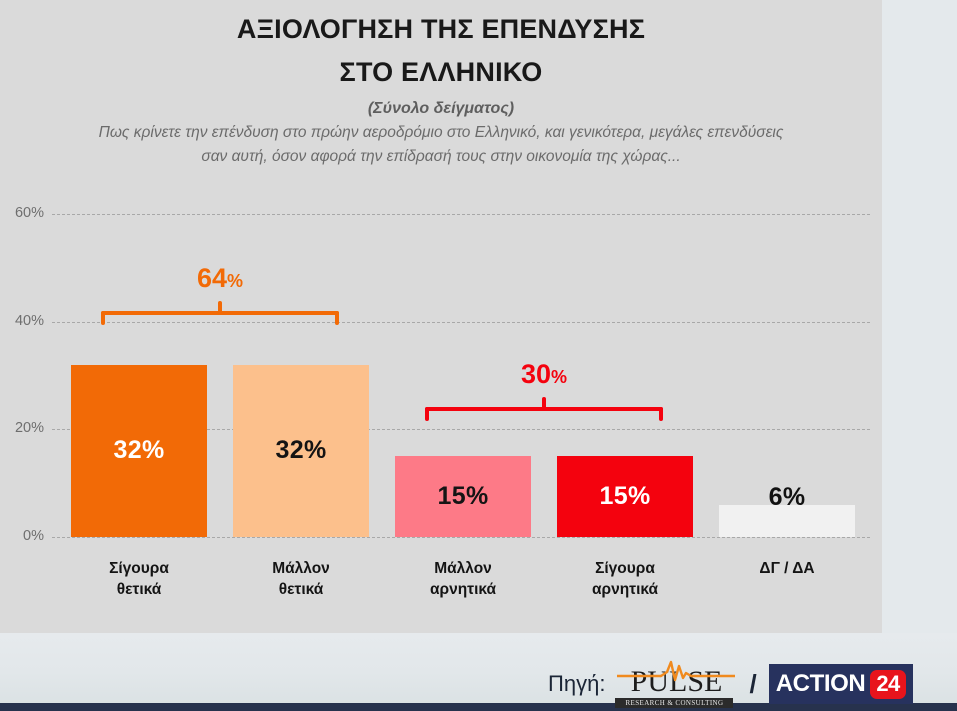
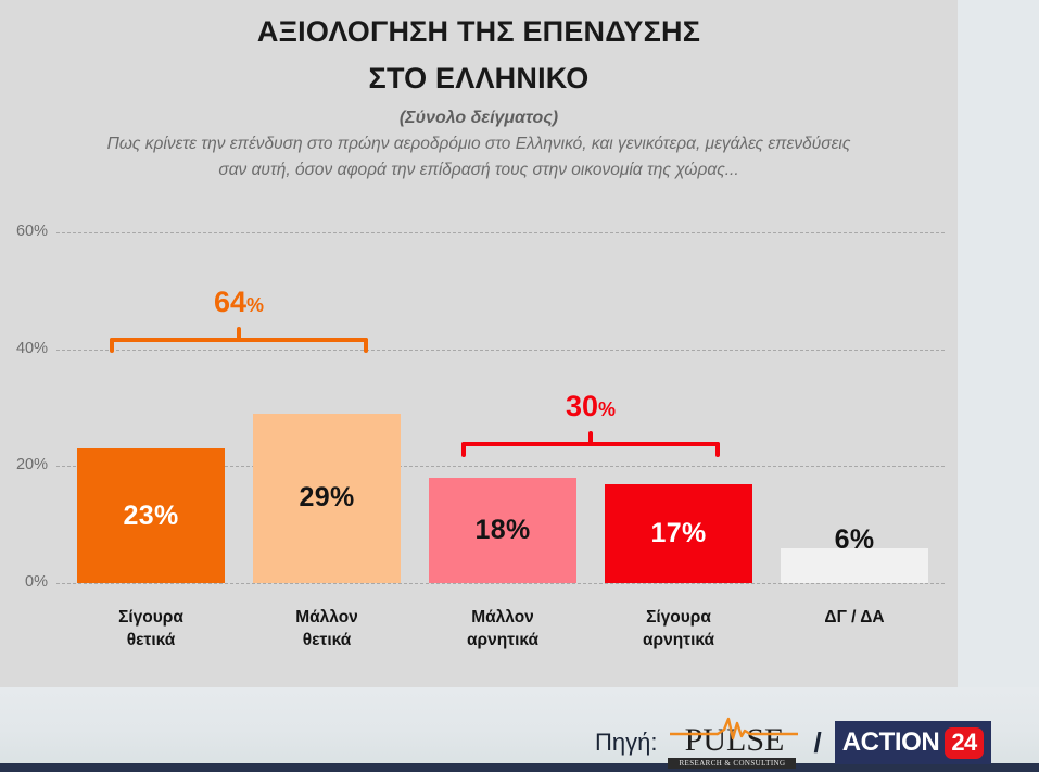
Σίγουρα θετικά: 32% -> 23%
Μάλλον θετικά: 32% -> 29%
Μάλλον αρνητικά: 15% -> 18%
Σίγουρα αρνητικά: 15% -> 17%
